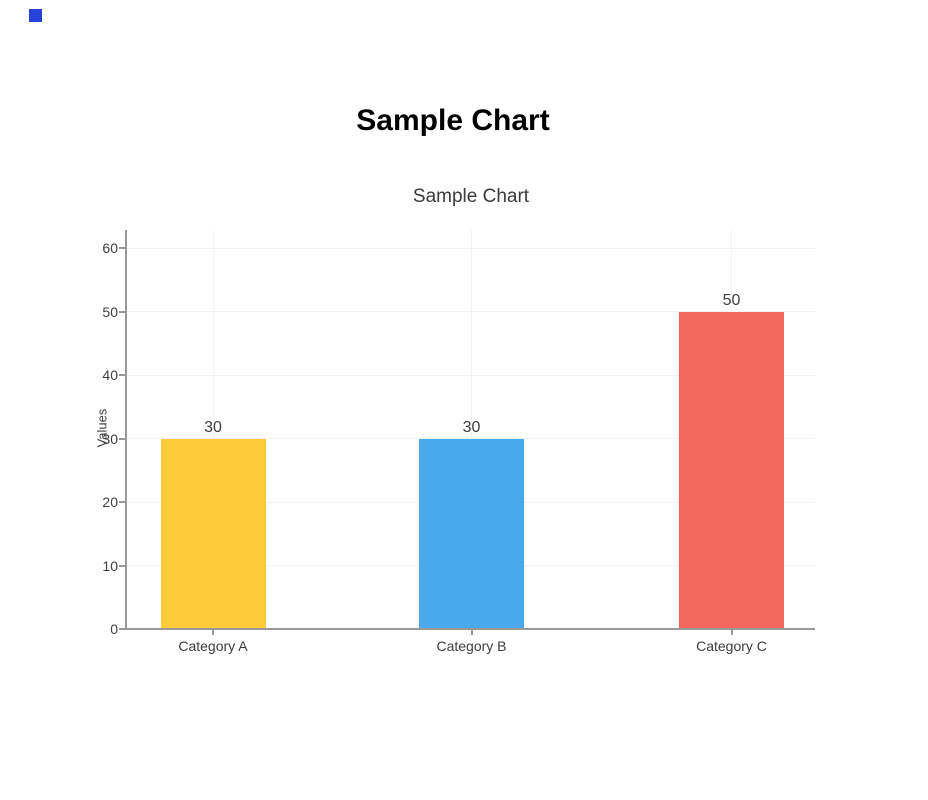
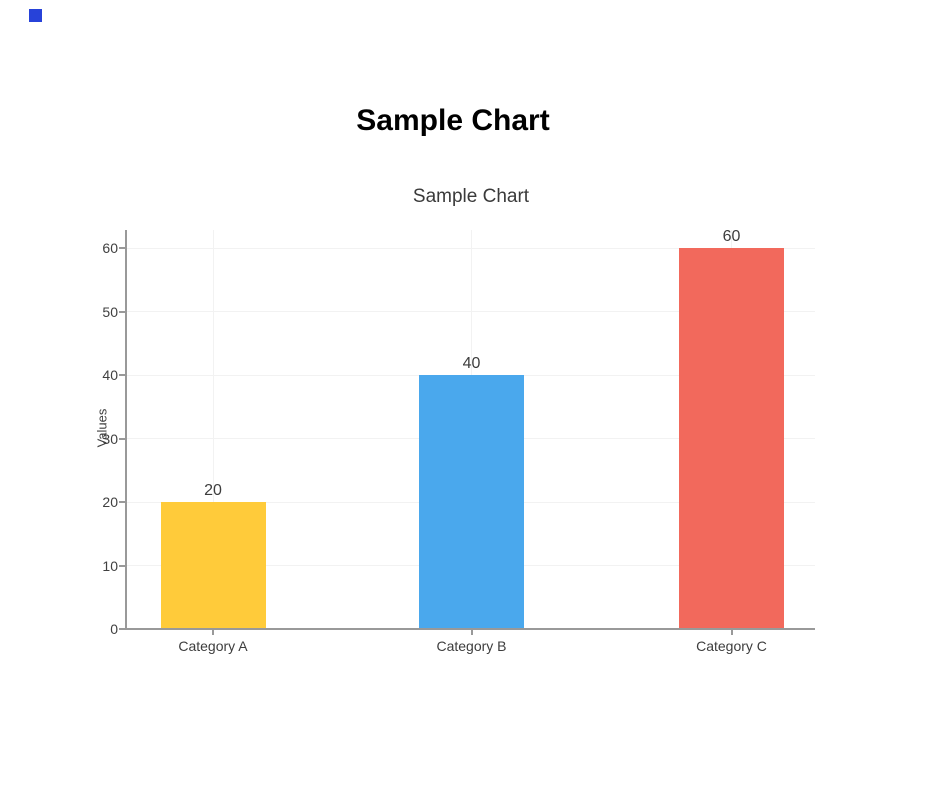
Category A: 30 -> 20
Category B: 30 -> 40
Category C: 50 -> 60
